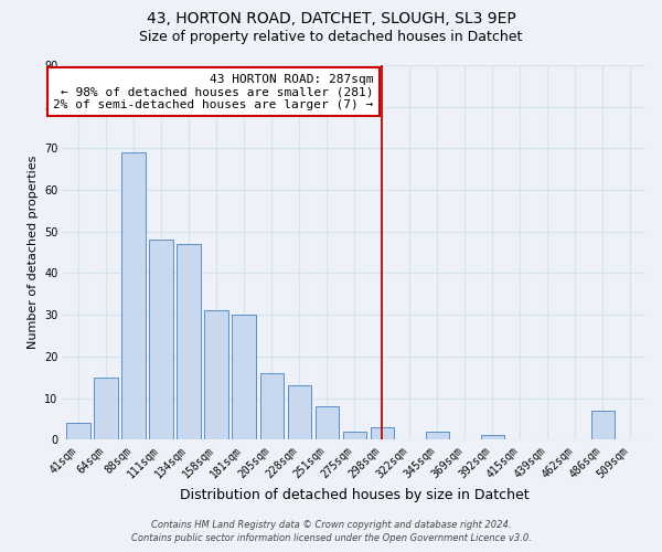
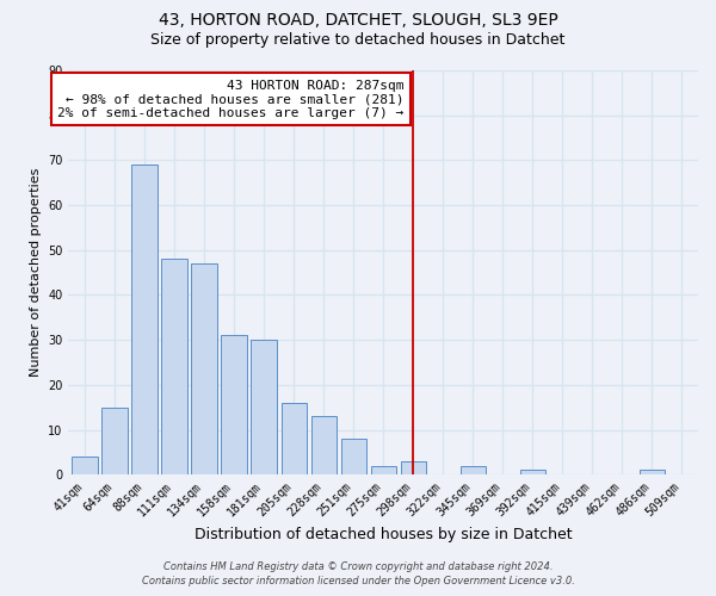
486sqm: 7 -> 1
